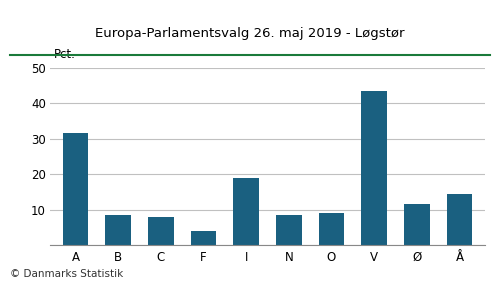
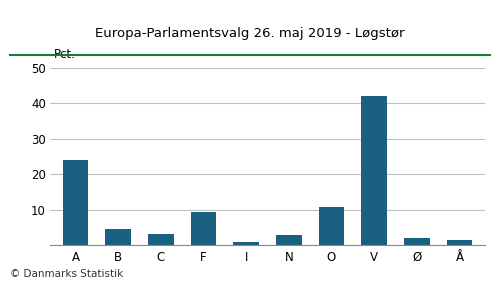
A: 31.5 -> 24.0
B: 8.5 -> 4.5
C: 8.0 -> 3.2
F: 4.0 -> 9.5
I: 19.0 -> 1.0
N: 8.5 -> 2.8
O: 9.0 -> 10.7
V: 43.5 -> 42.0
Ø: 11.5 -> 2.2
Å: 14.5 -> 1.6
